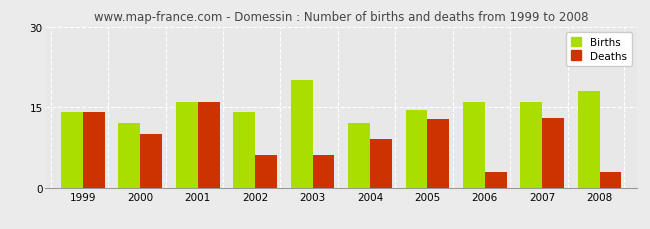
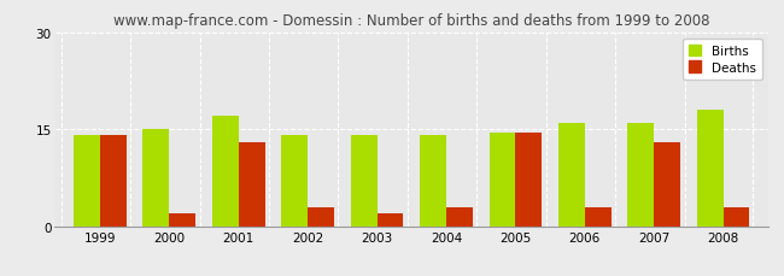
Births/2000: 12.0 -> 15.0
Deaths/2000: 10.0 -> 2.0
Births/2001: 16.0 -> 17.0
Deaths/2001: 16.0 -> 13.0
Deaths/2002: 6.0 -> 3.0
Births/2003: 20.0 -> 14.0
Deaths/2003: 6.0 -> 2.0
Births/2004: 12.0 -> 14.0
Deaths/2004: 9.0 -> 3.0
Deaths/2005: 12.8 -> 14.5
